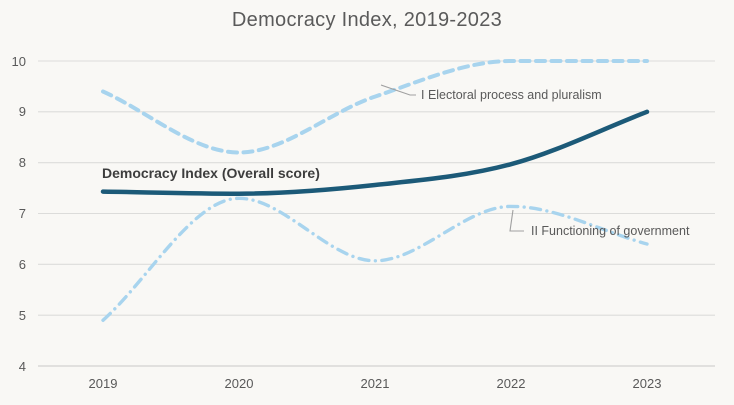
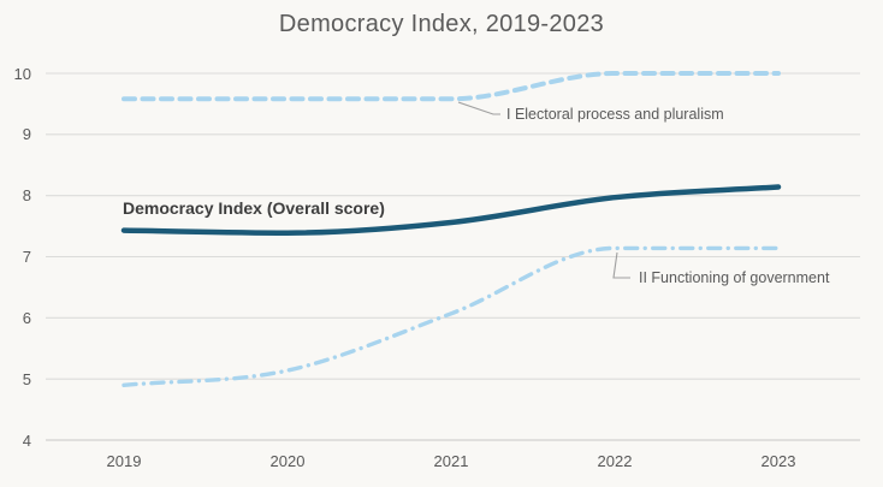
I Electoral process and pluralism/2019: 9.4 -> 9.6
I Electoral process and pluralism/2020: 8.2 -> 9.6
II Functioning of government/2020: 7.3 -> 5.1
I Electoral process and pluralism/2021: 9.3 -> 9.6
Democracy Index (Overall score)/2023: 9.0 -> 8.1
II Functioning of government/2023: 6.4 -> 7.1
